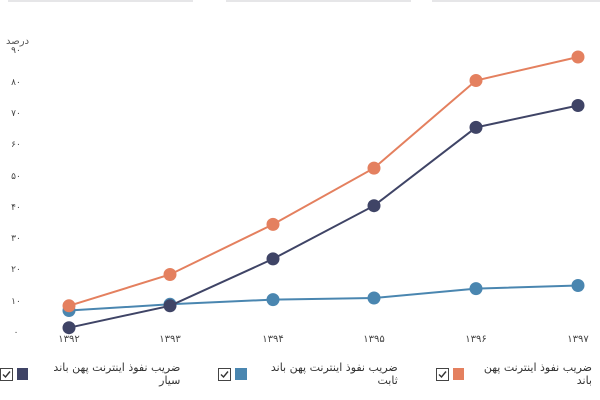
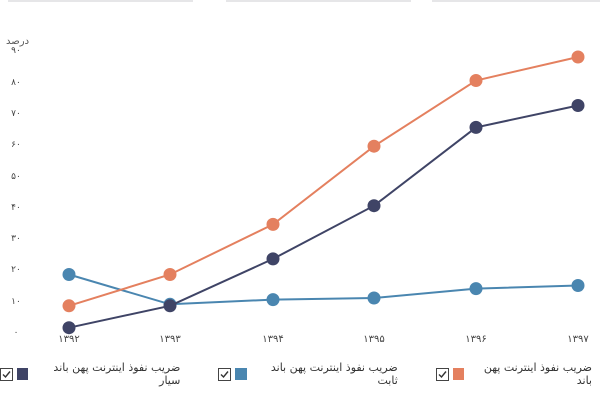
ضریب نفوذ اینترنت پهن باند ثابت/۱۳۹۲: 8 -> 19
ضریب نفوذ اینترنت پهن باند/۱۳۹۵: 53 -> 60
